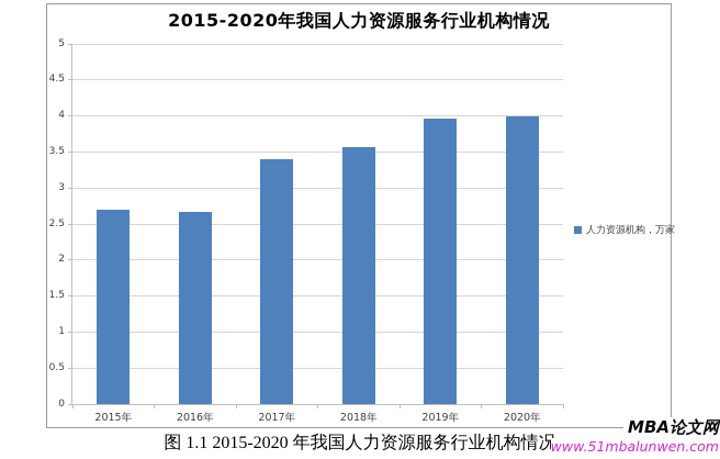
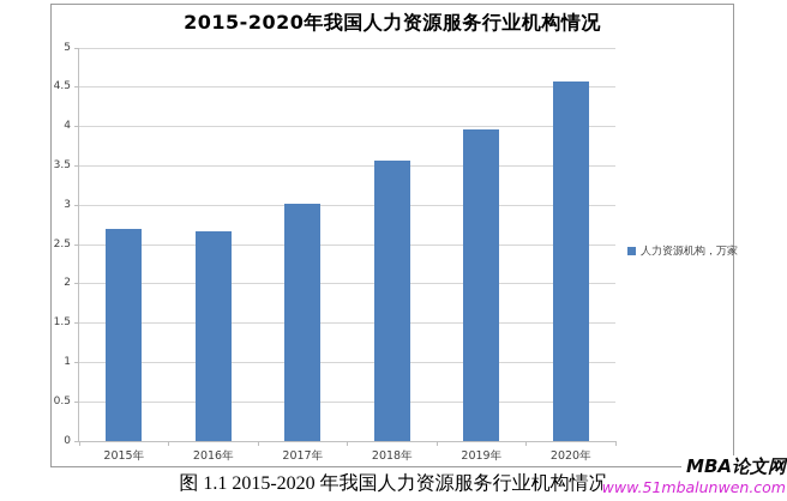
2017年: 3.4 -> 3.0
2020年: 4.0 -> 4.6
